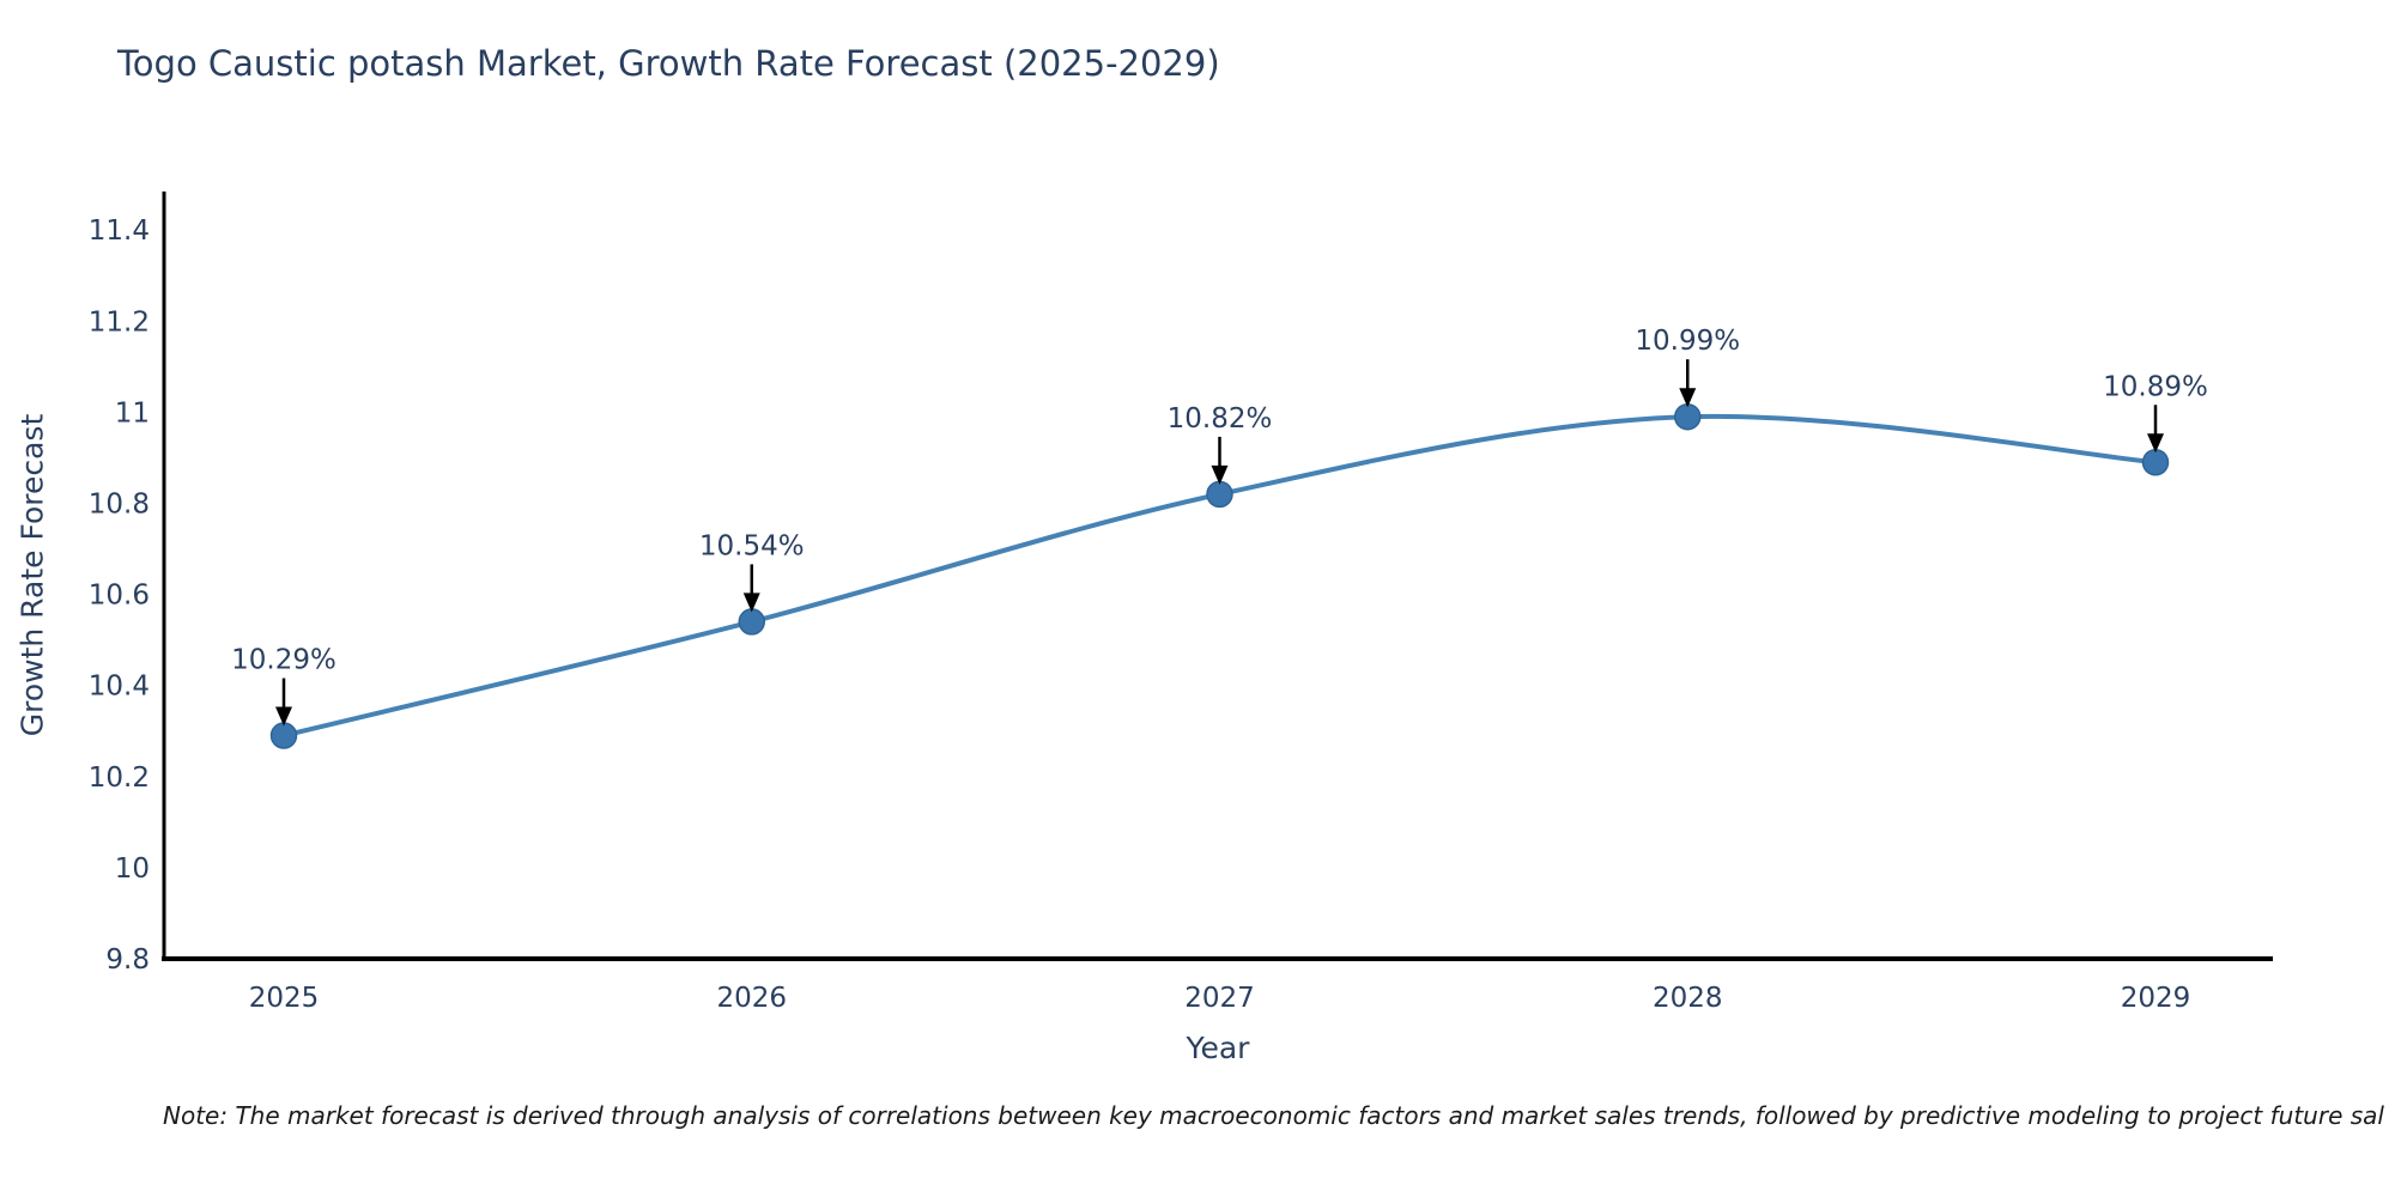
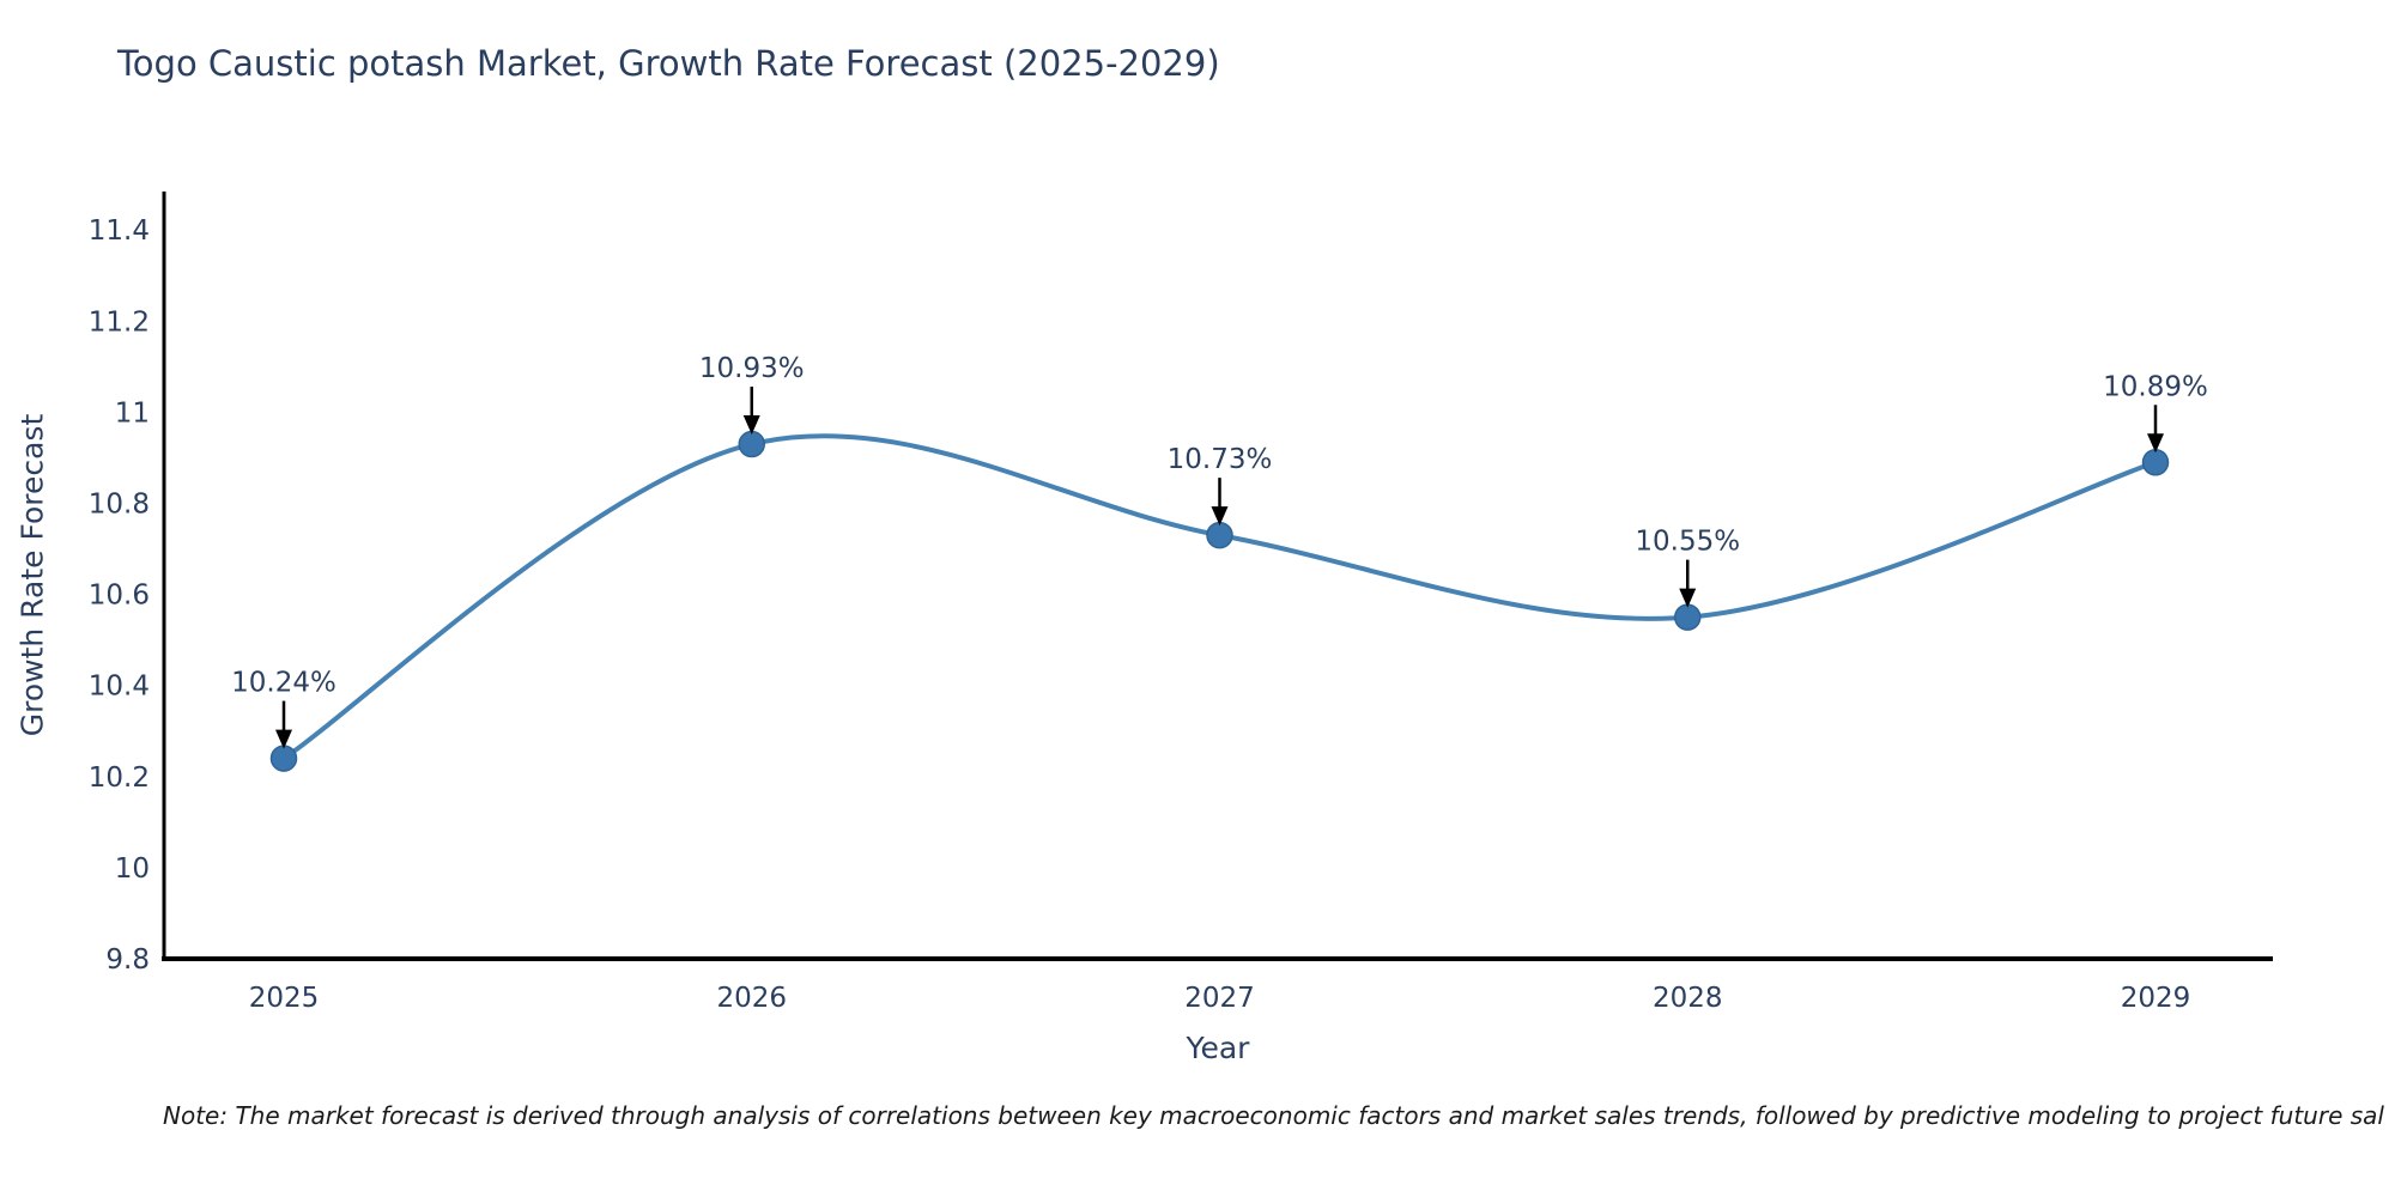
2025: 10.29% -> 10.24%
2026: 10.54% -> 10.93%
2027: 10.82% -> 10.73%
2028: 10.99% -> 10.55%
